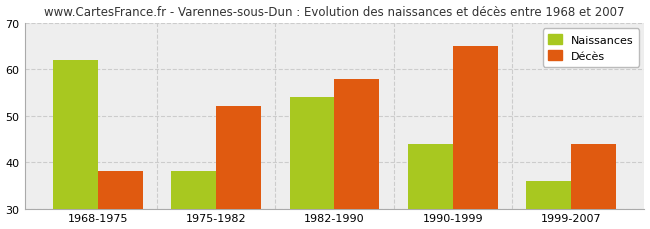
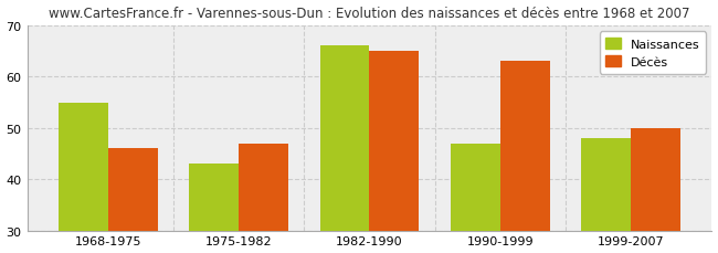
Naissances/1968-1975: 62 -> 55
Décès/1968-1975: 38 -> 46
Naissances/1975-1982: 38 -> 43
Décès/1975-1982: 52 -> 47
Naissances/1982-1990: 54 -> 66
Décès/1982-1990: 58 -> 65
Naissances/1990-1999: 44 -> 47
Décès/1990-1999: 65 -> 63
Naissances/1999-2007: 36 -> 48
Décès/1999-2007: 44 -> 50
